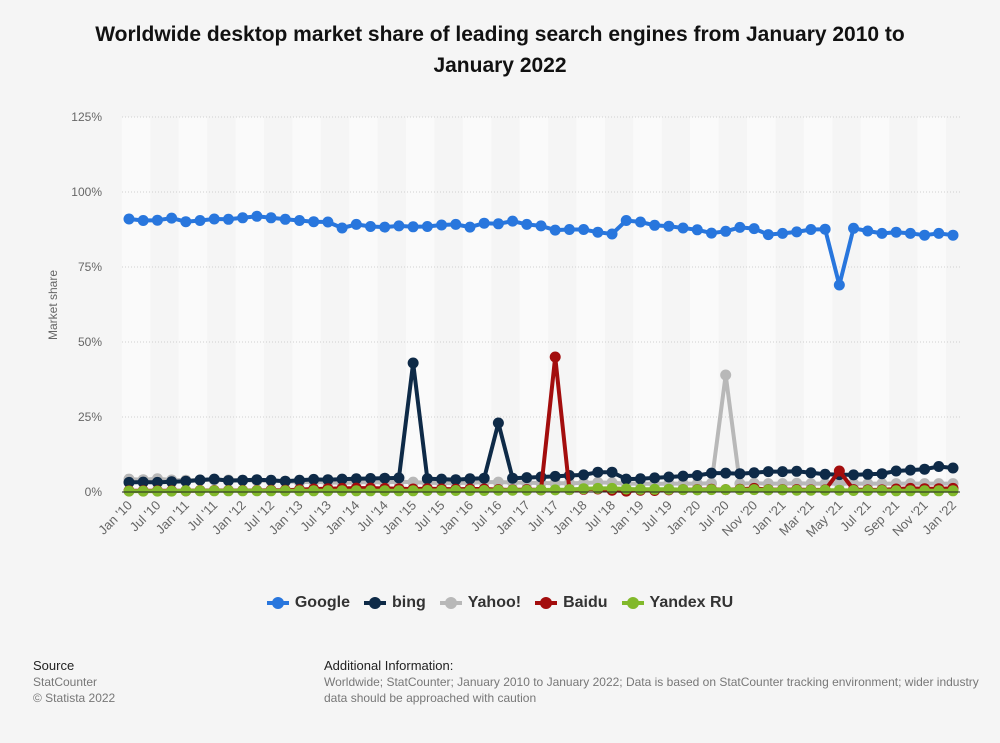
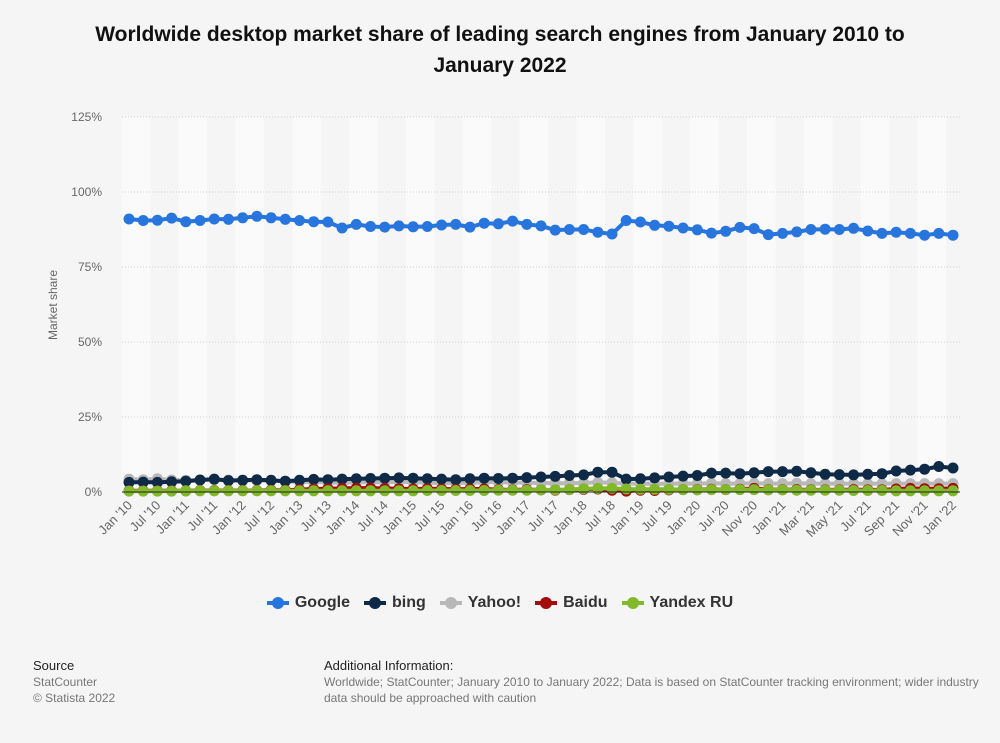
bing/Jan '15: 43% -> 5%
bing/Jul '16: 23% -> 4%
Baidu/Jul '17: 45% -> 1%
Yahoo!/Jul '20: 39% -> 3%
Google/May '21: 69% -> 88%
Baidu/May '21: 7% -> 1%
